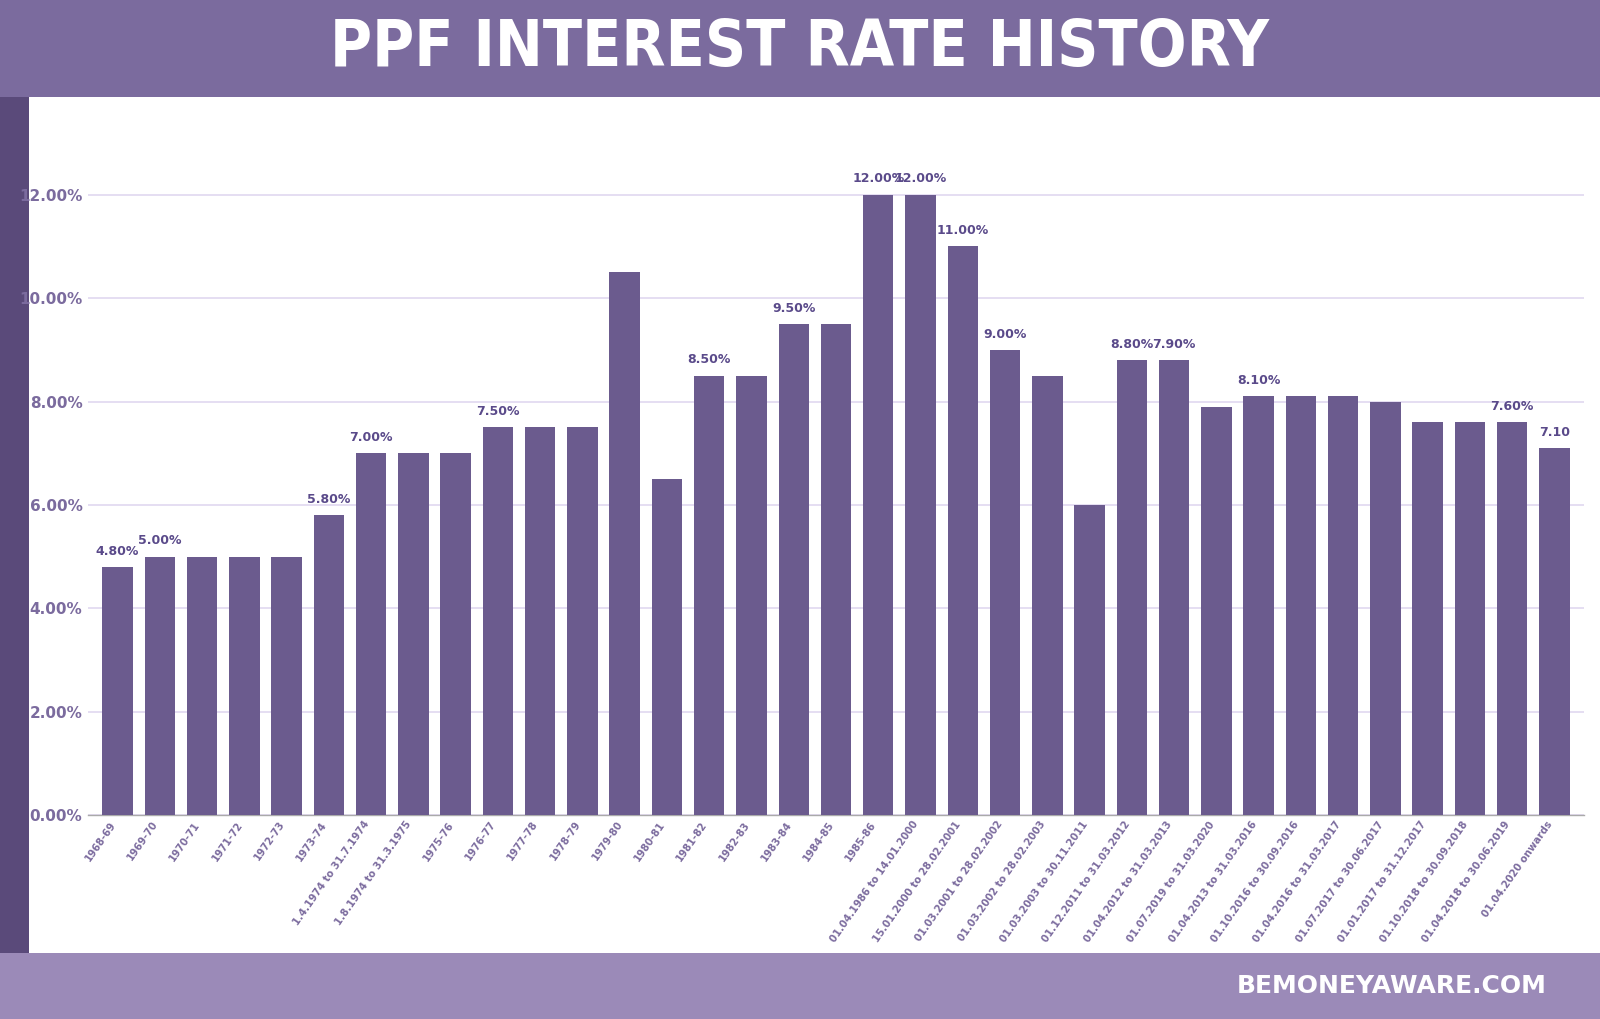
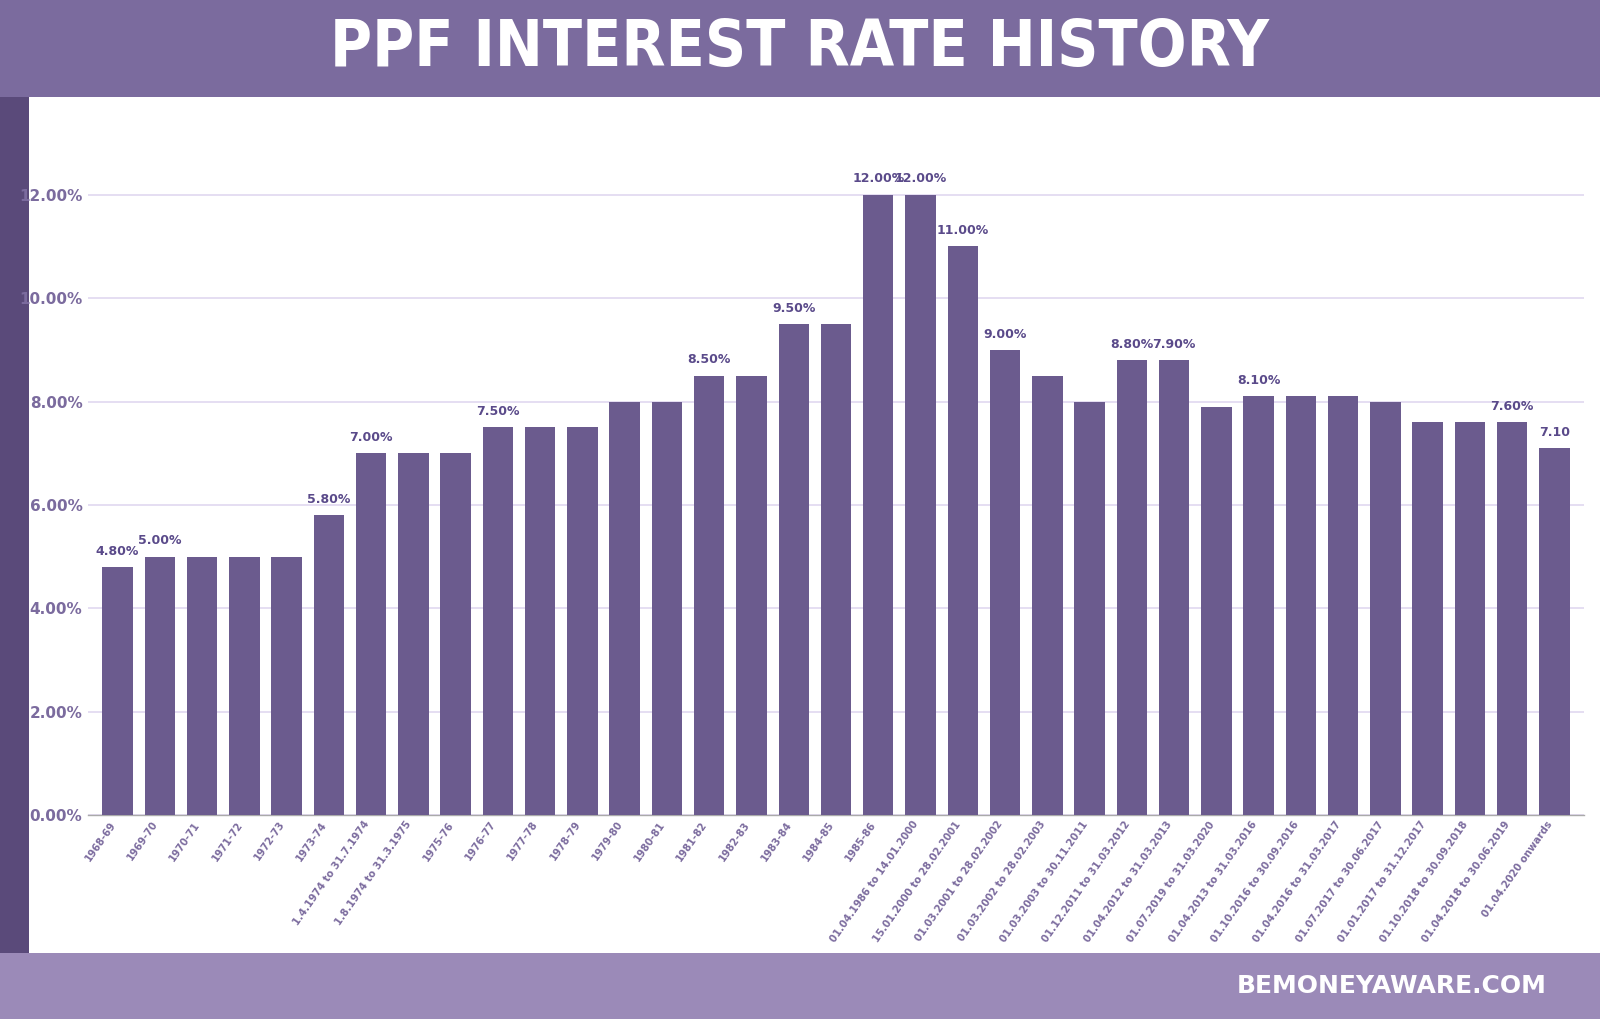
1979-80: 10.5% -> 8.0%
1980-81: 6.5% -> 8.0%
01.03.2003 to 30.11.2011: 6.0% -> 8.0%
